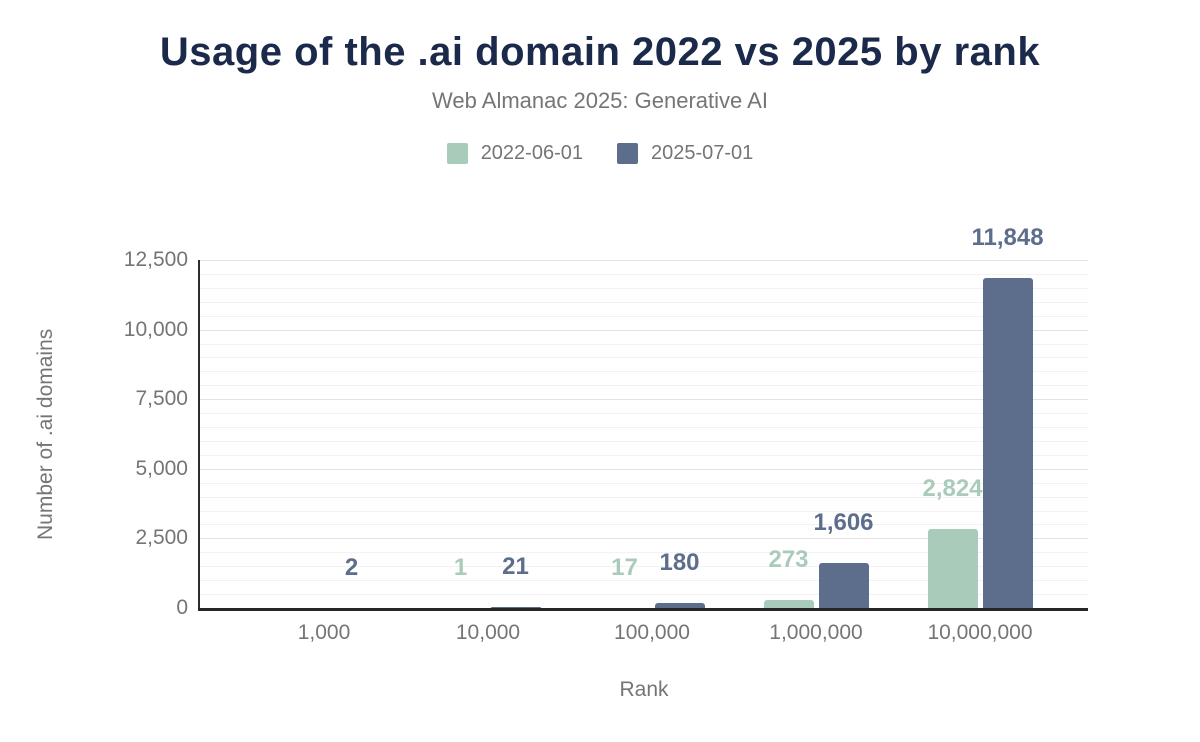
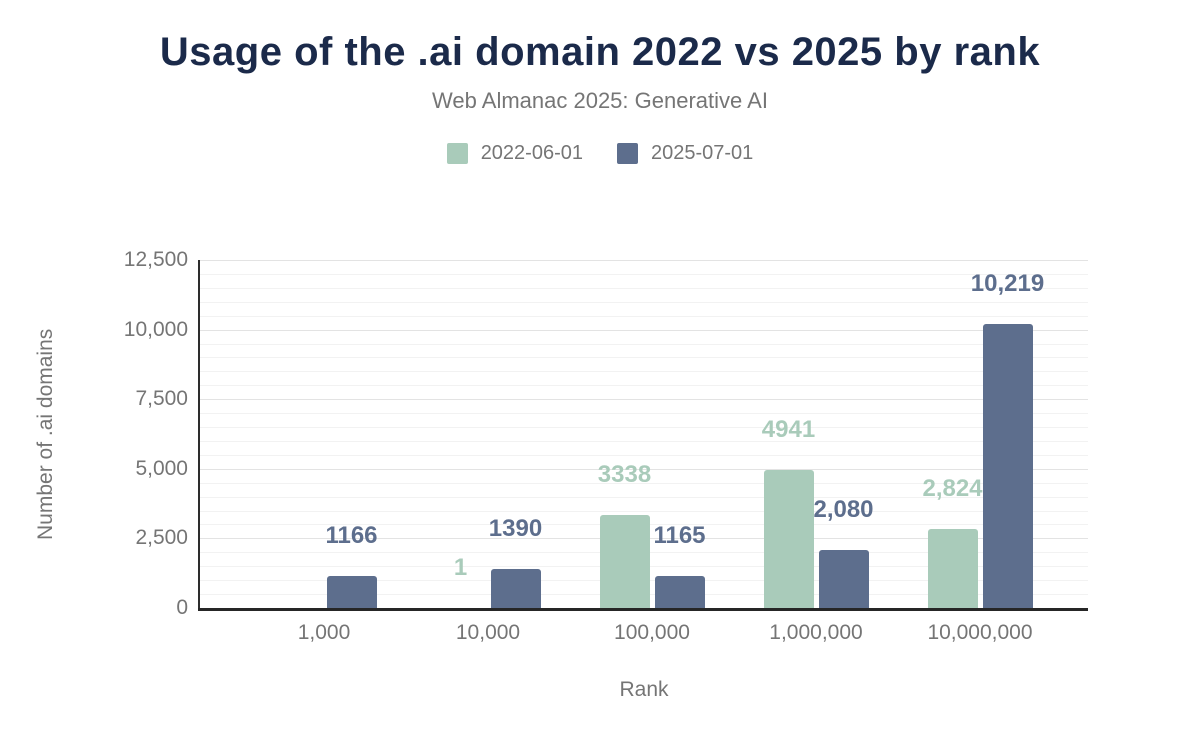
2025-07-01/1,000: 2 -> 1166
2025-07-01/10,000: 21 -> 1390
2022-06-01/100,000: 17 -> 3338
2025-07-01/100,000: 180 -> 1165
2022-06-01/1,000,000: 273 -> 4941
2025-07-01/1,000,000: 1,606 -> 2,080
2025-07-01/10,000,000: 11,848 -> 10,219
